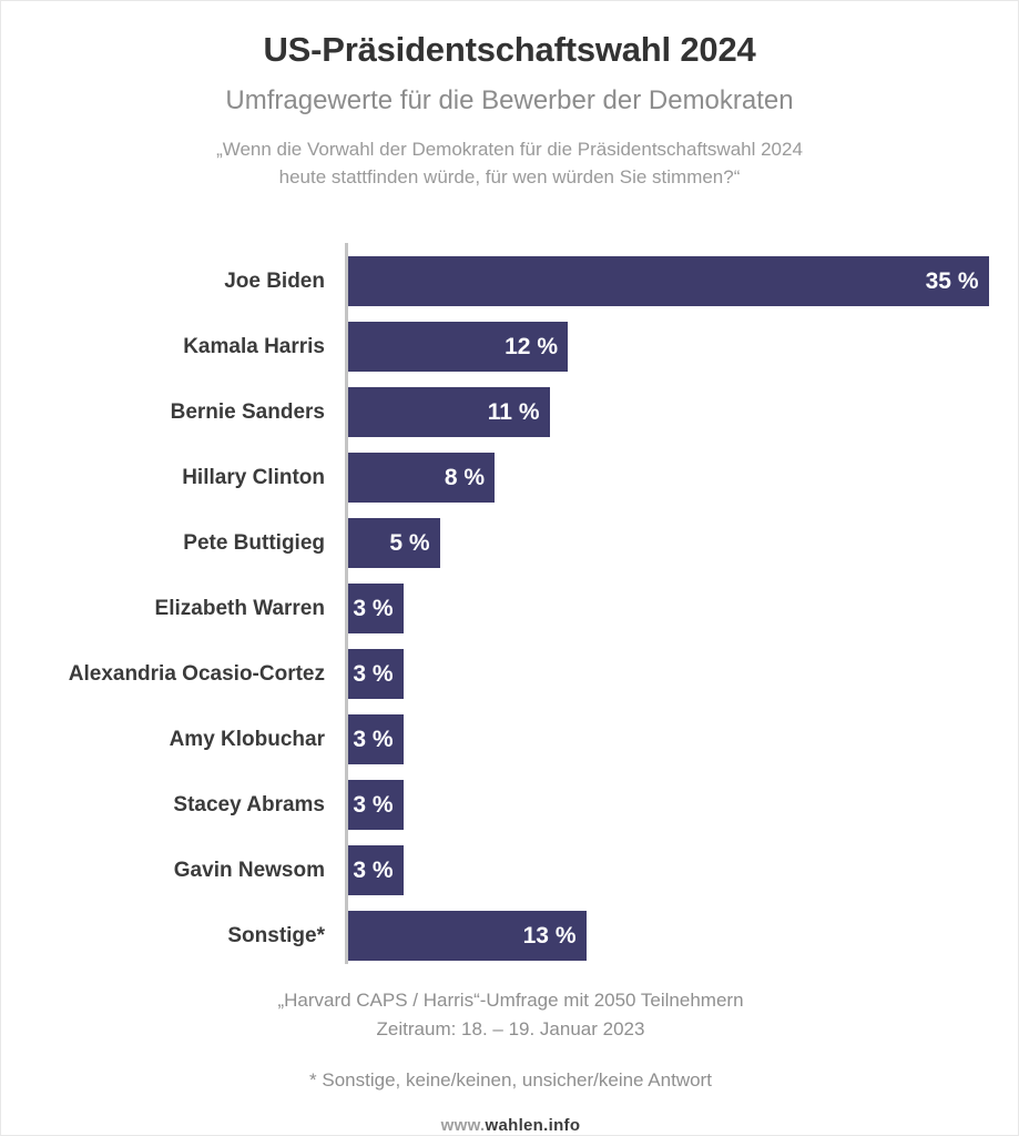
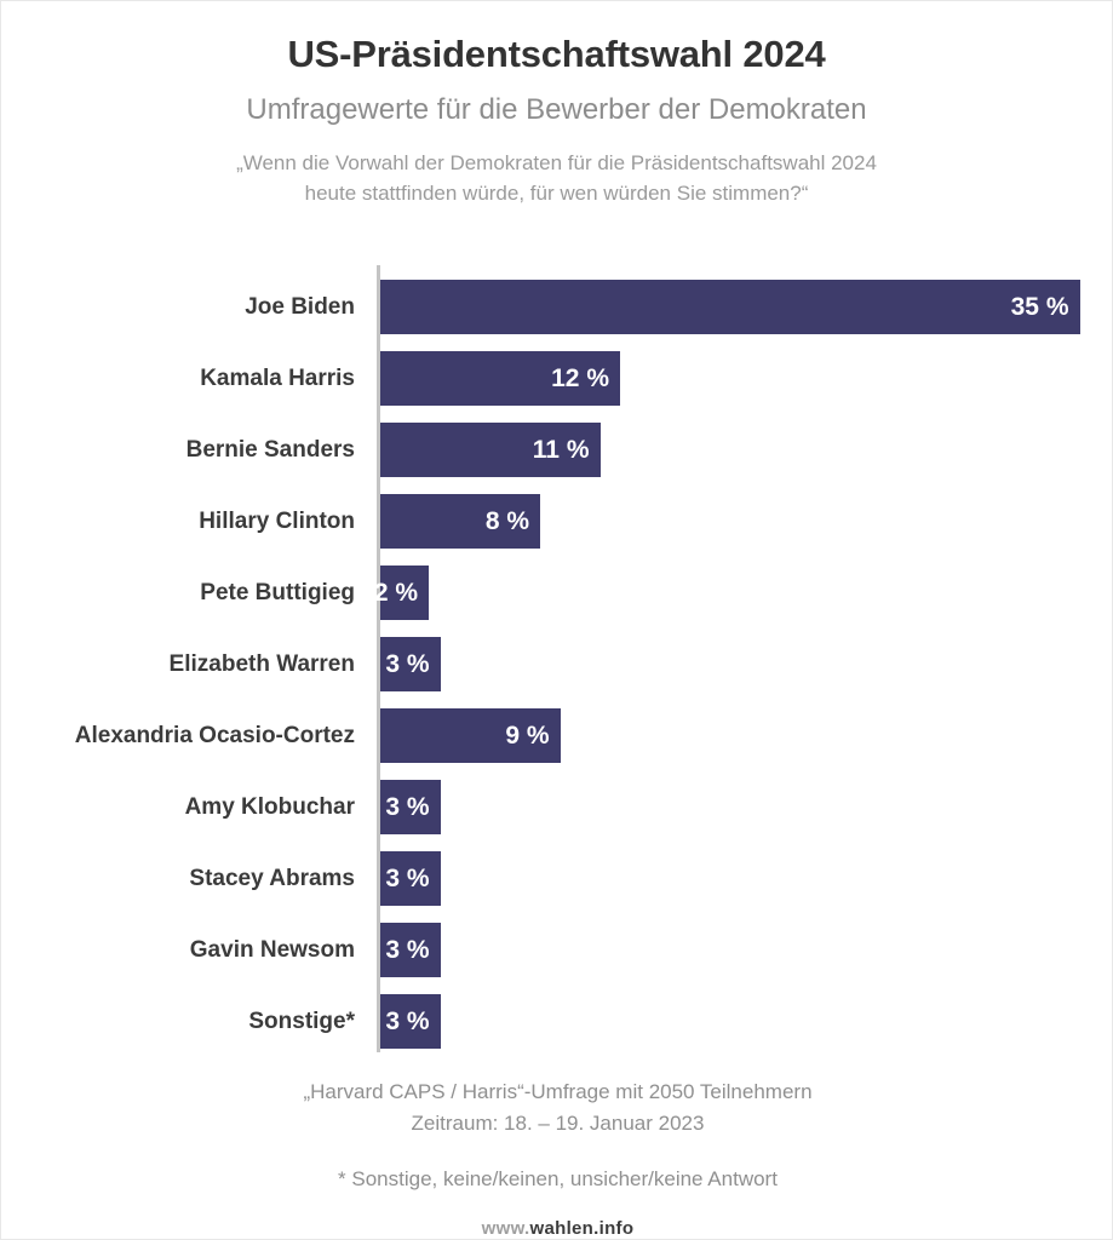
Pete Buttigieg: 5 -> 2
Alexandria Ocasio-Cortez: 3 -> 9
Sonstige*: 13 -> 3
